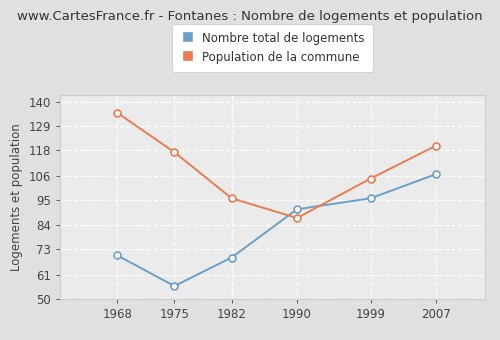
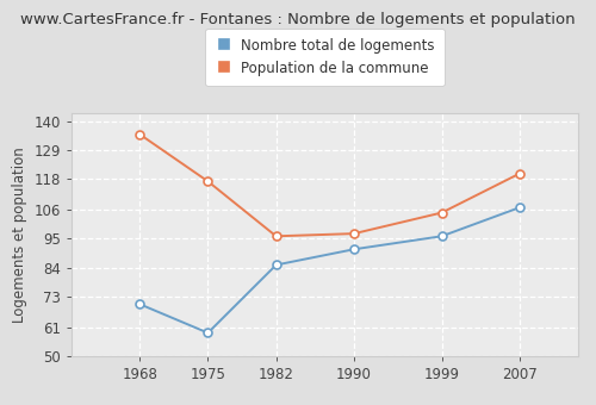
Nombre total de logements/1975: 56 -> 59
Nombre total de logements/1982: 69 -> 85
Population de la commune/1990: 87 -> 97
